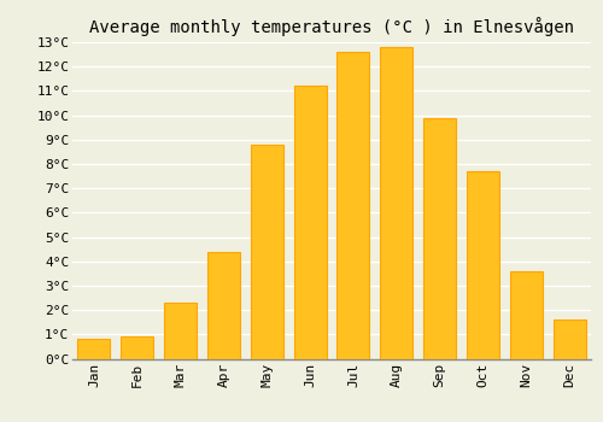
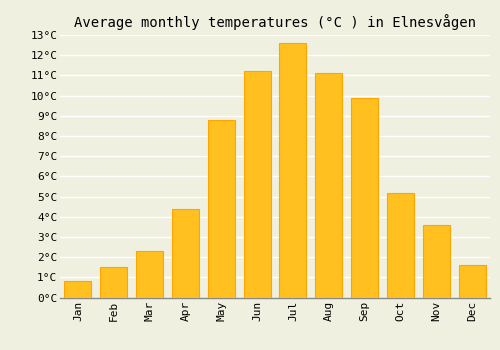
Feb: 0.9°C -> 1.5°C
Aug: 12.8°C -> 11.1°C
Oct: 7.7°C -> 5.2°C
